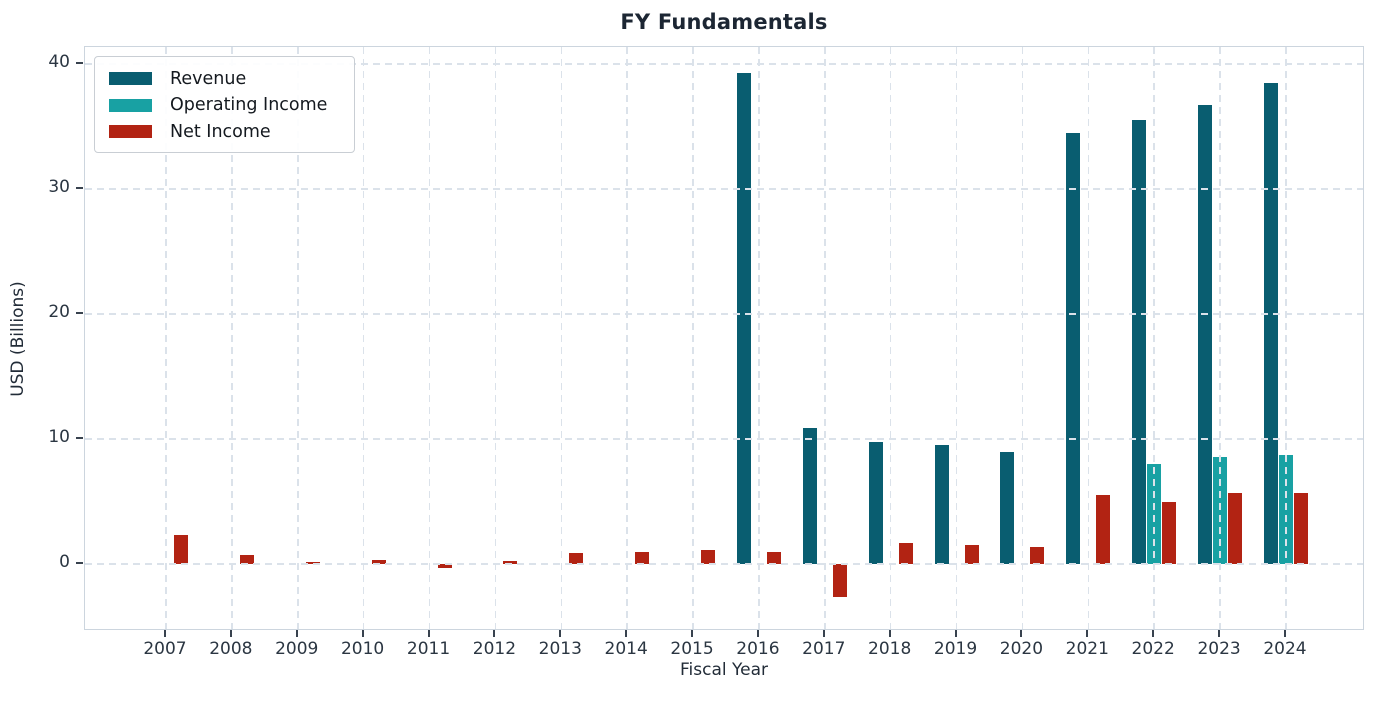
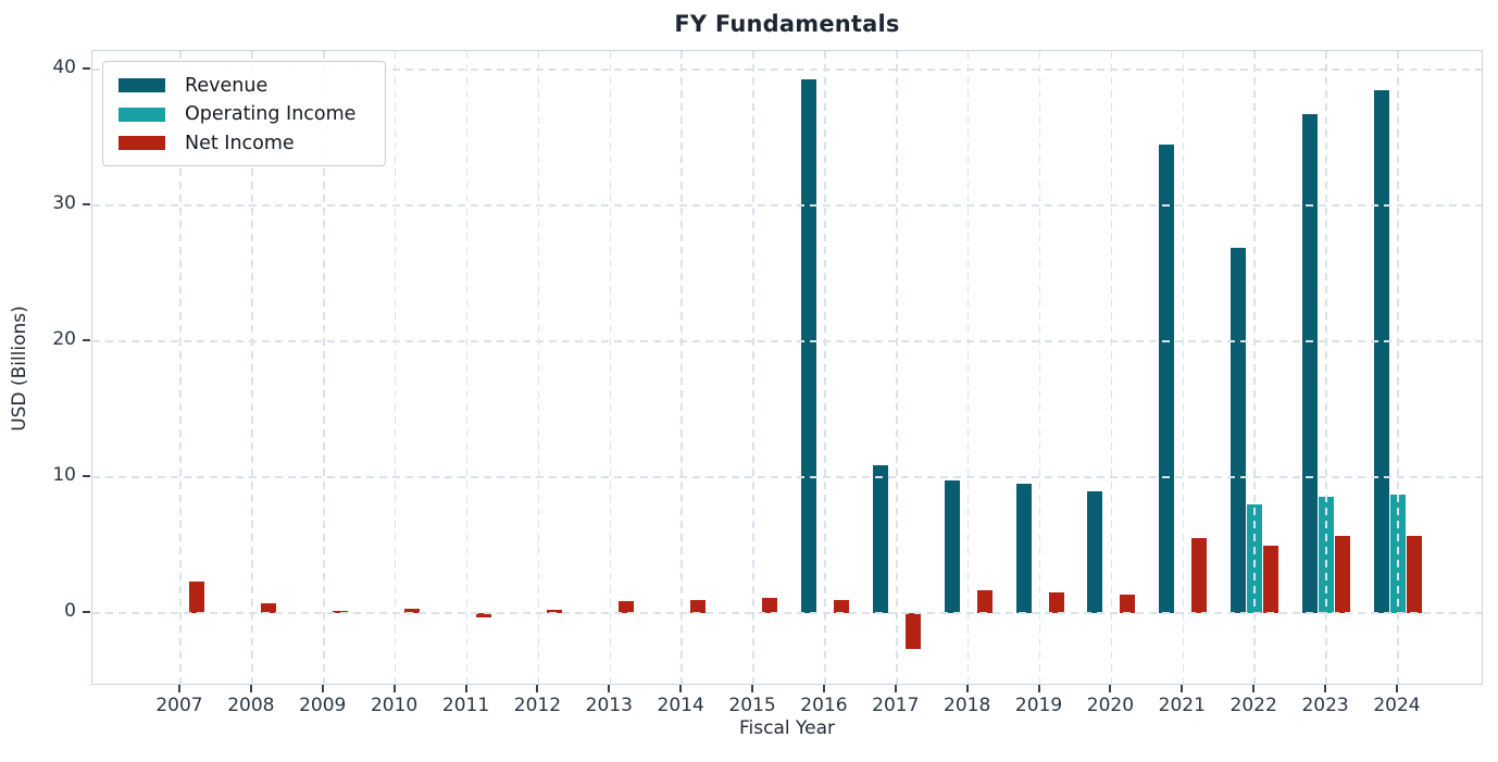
Revenue/2022: 35.5 -> 26.9
